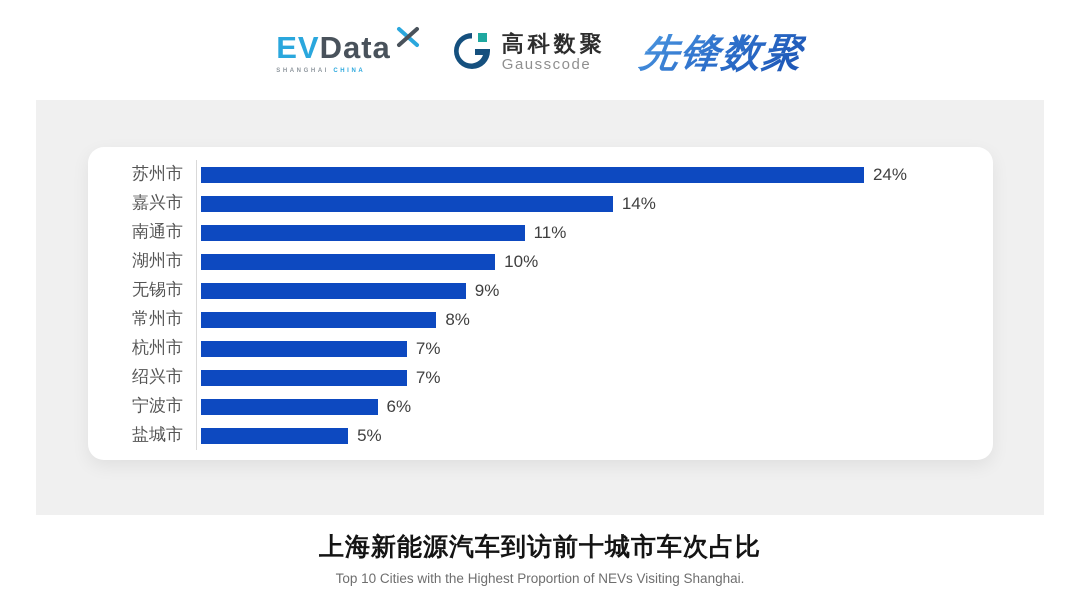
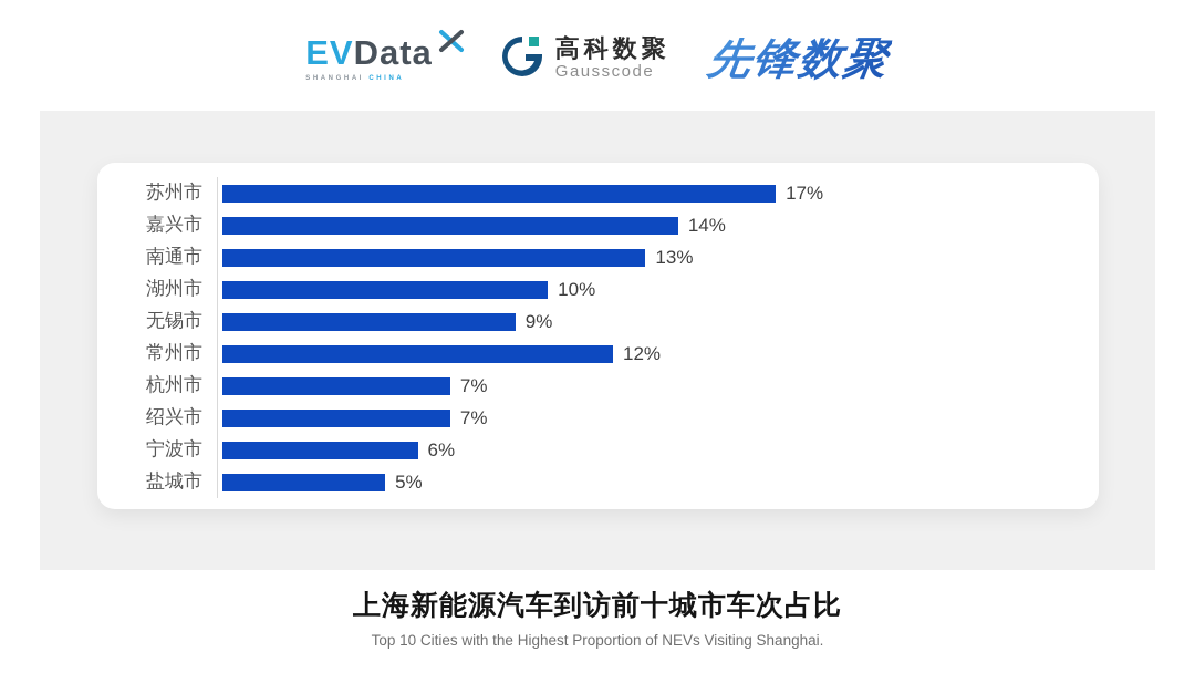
苏州市: 24% -> 17%
南通市: 11% -> 13%
常州市: 8% -> 12%
